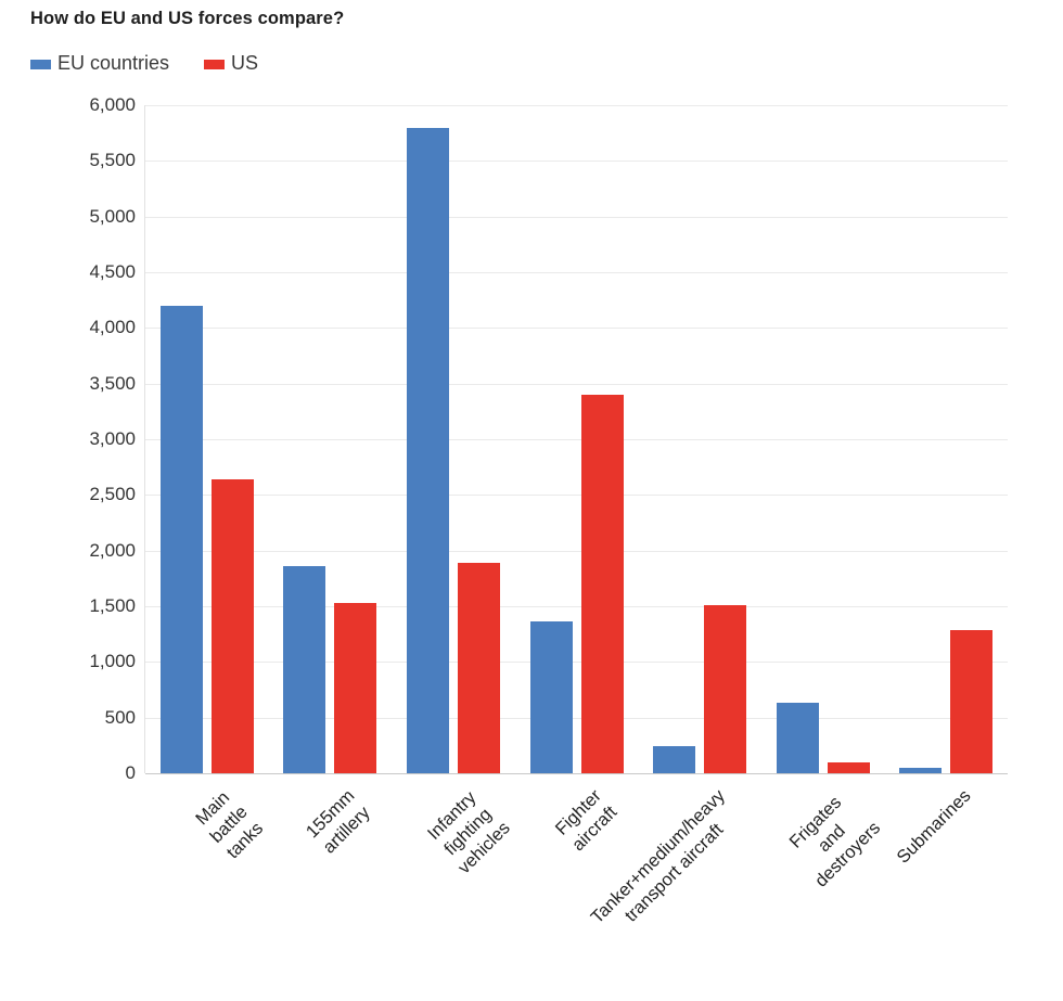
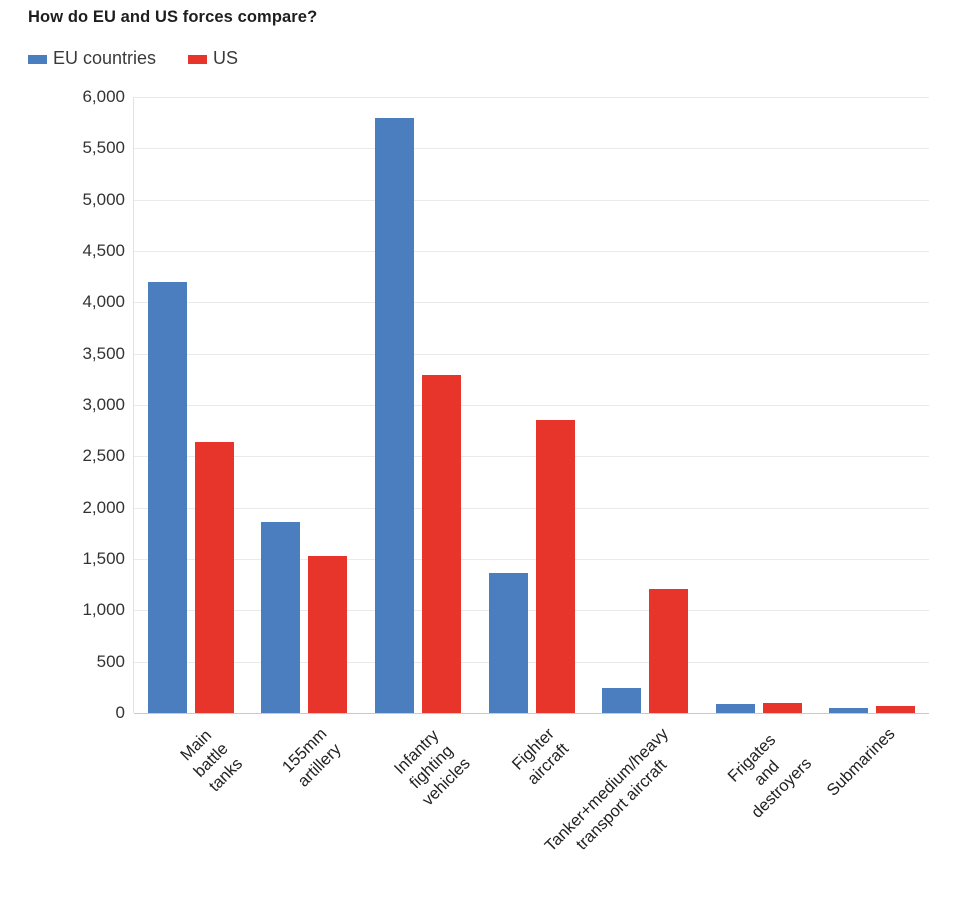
US/Infantry fighting vehicles: 1890 -> 3290
US/Fighter aircraft: 3400 -> 2850
US/Tanker+medium/heavy transport aircraft: 1510 -> 1210
EU countries/Frigates and destroyers: 630 -> 90
US/Submarines: 1290 -> 60
